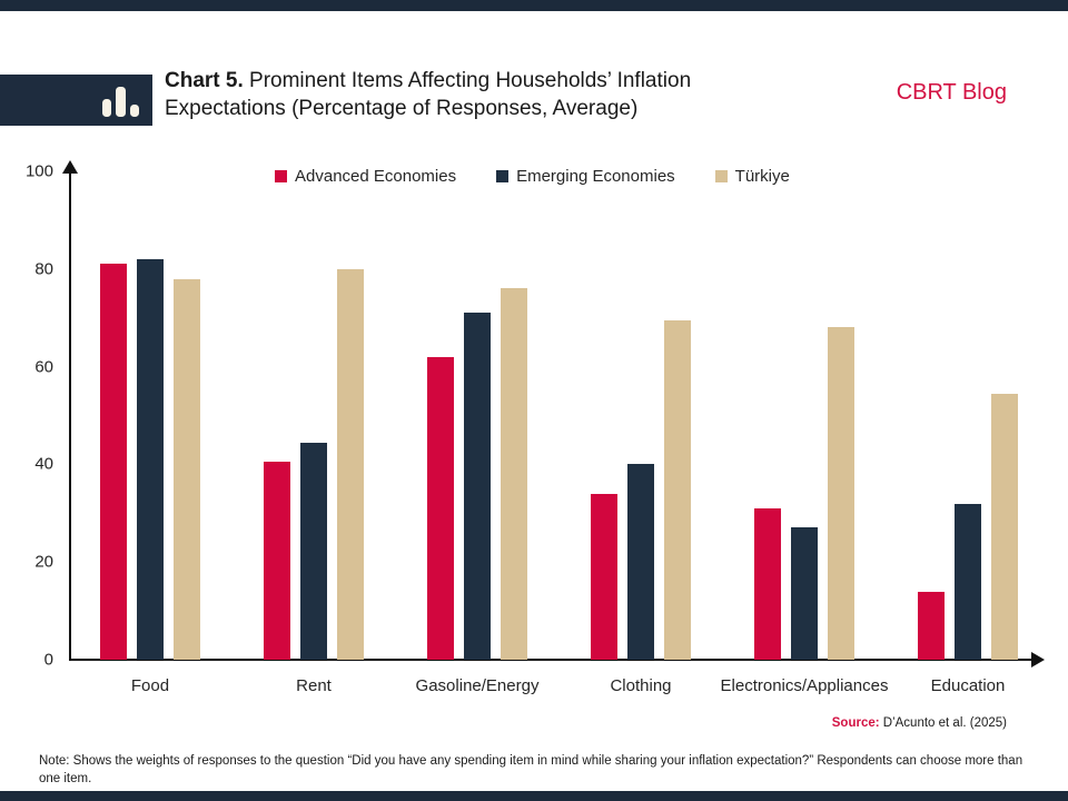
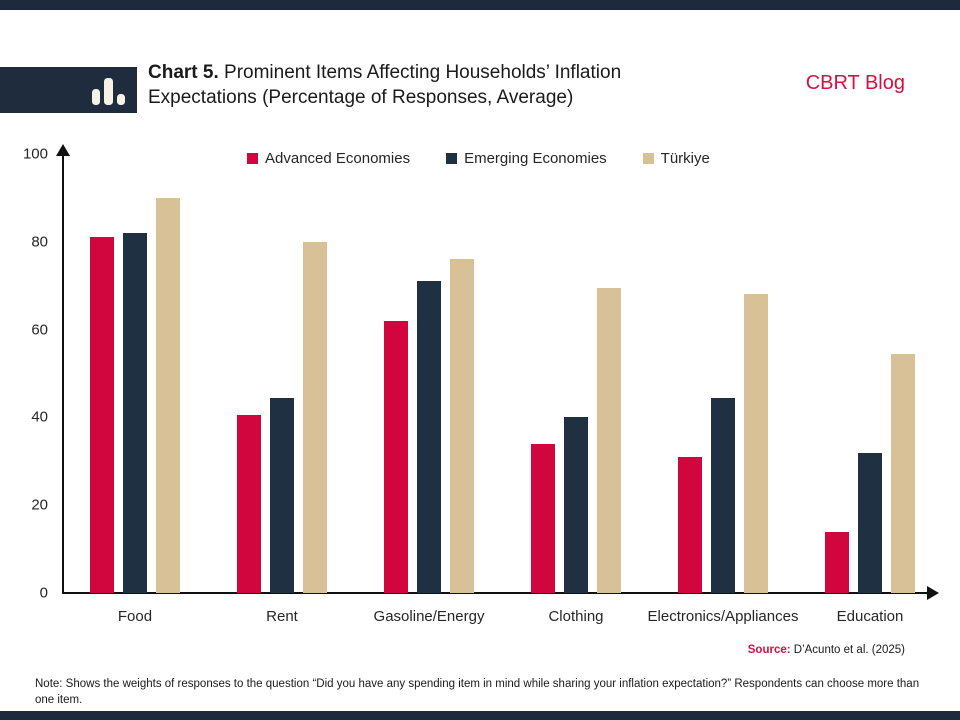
Türkiye/Food: 78 -> 90
Emerging Economies/Electronics/Appliances: 27 -> 44
